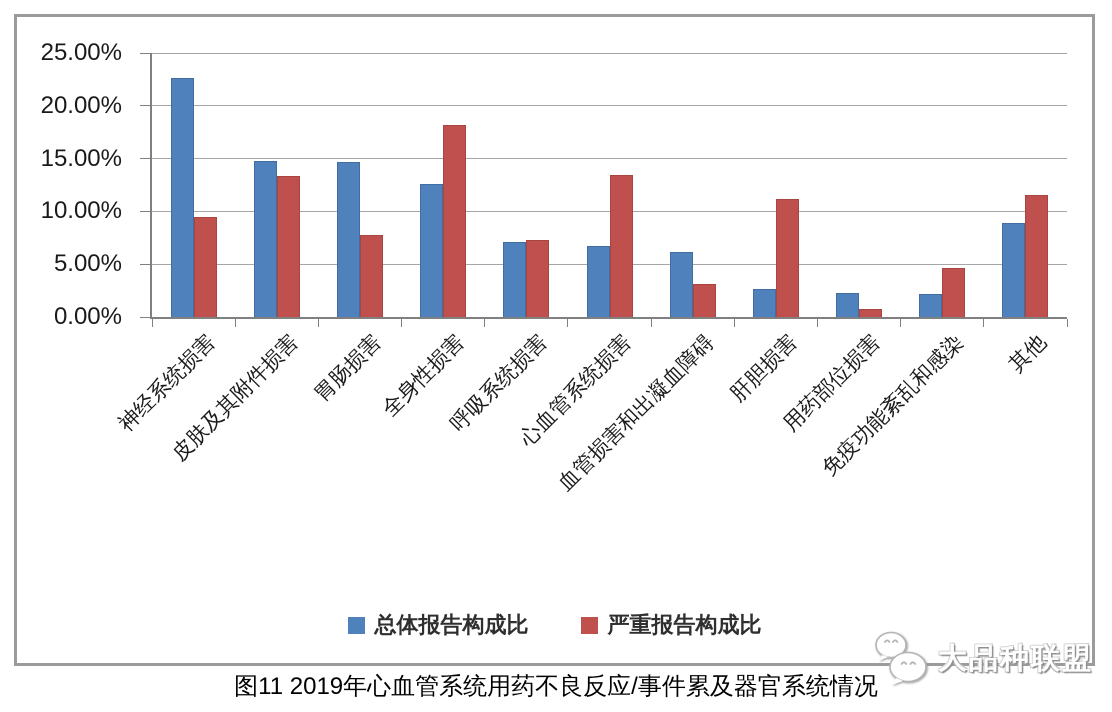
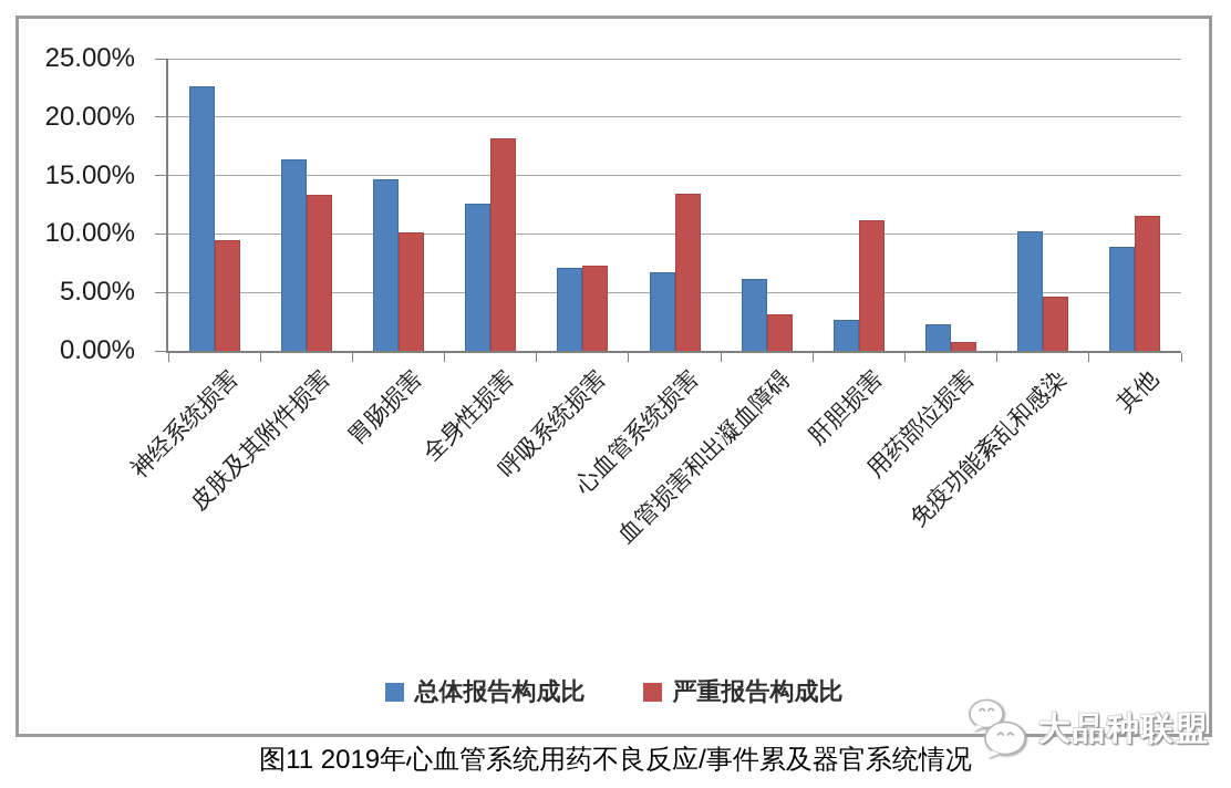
总体报告构成比/皮肤及其附件损害: 14.7% -> 16.3%
严重报告构成比/胃肠损害: 7.7% -> 10.0%
总体报告构成比/免疫功能紊乱和感染: 2.1% -> 10.1%
